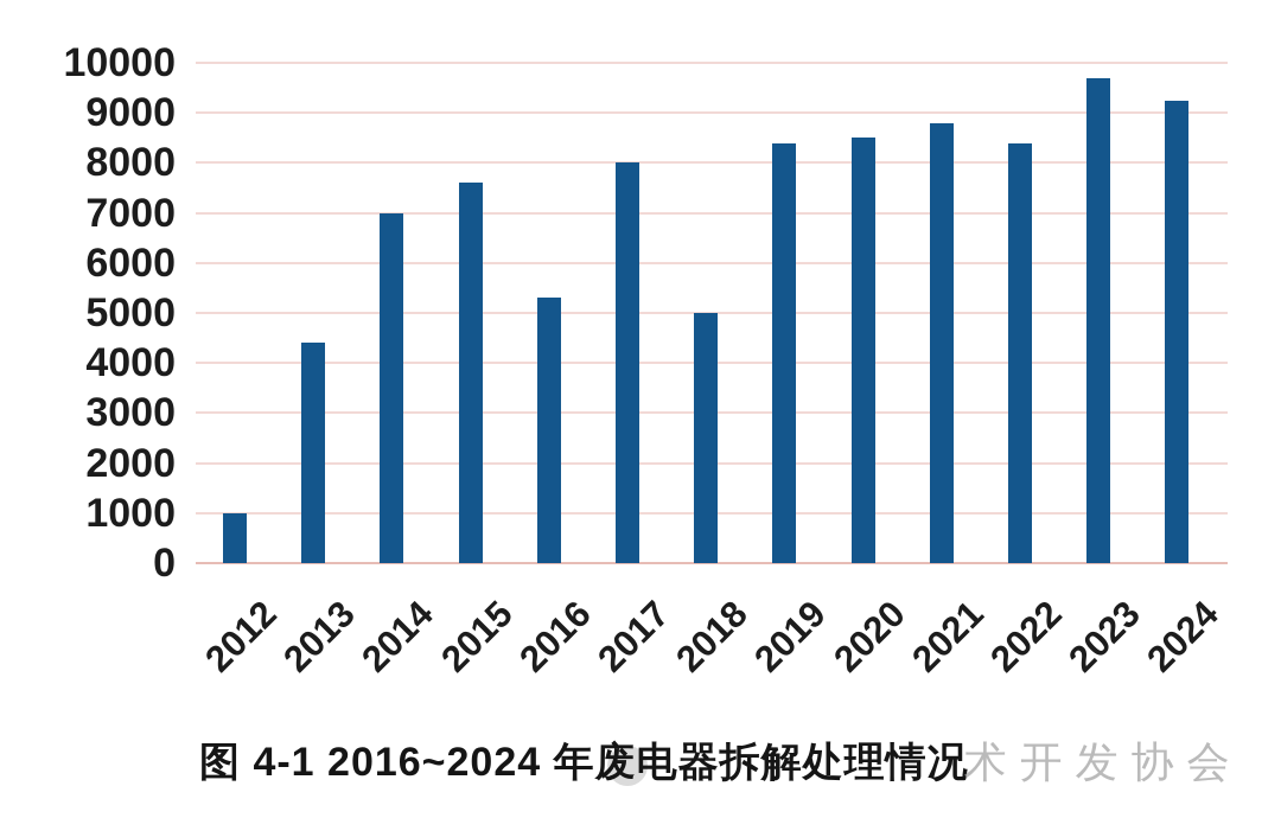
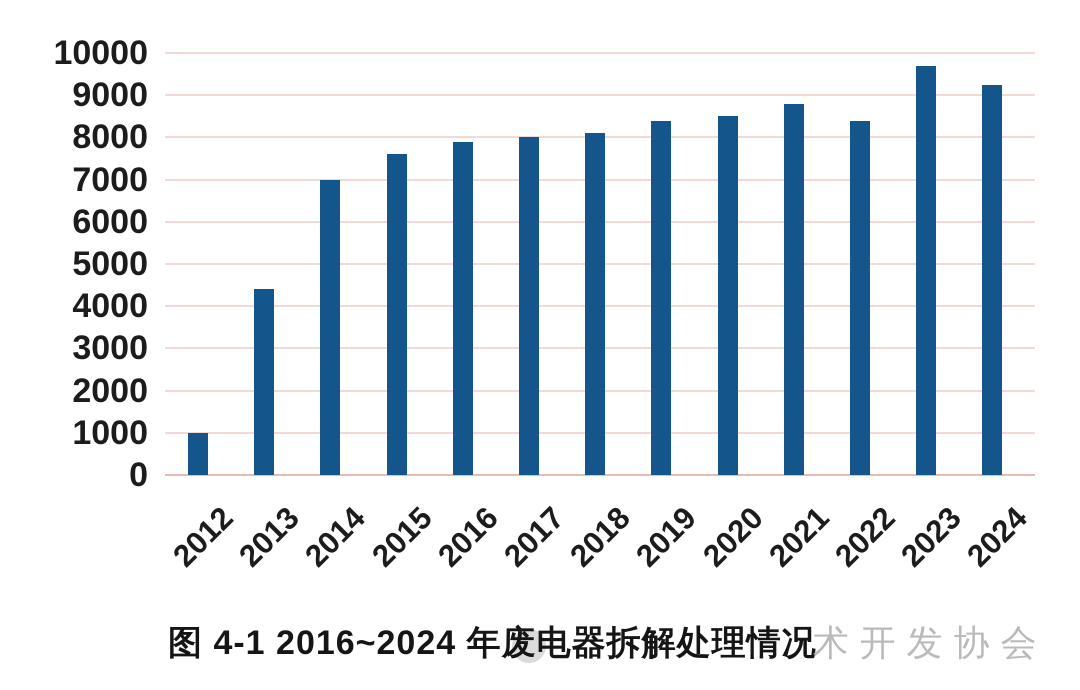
2016: 5300 -> 7900
2018: 5000 -> 8100
